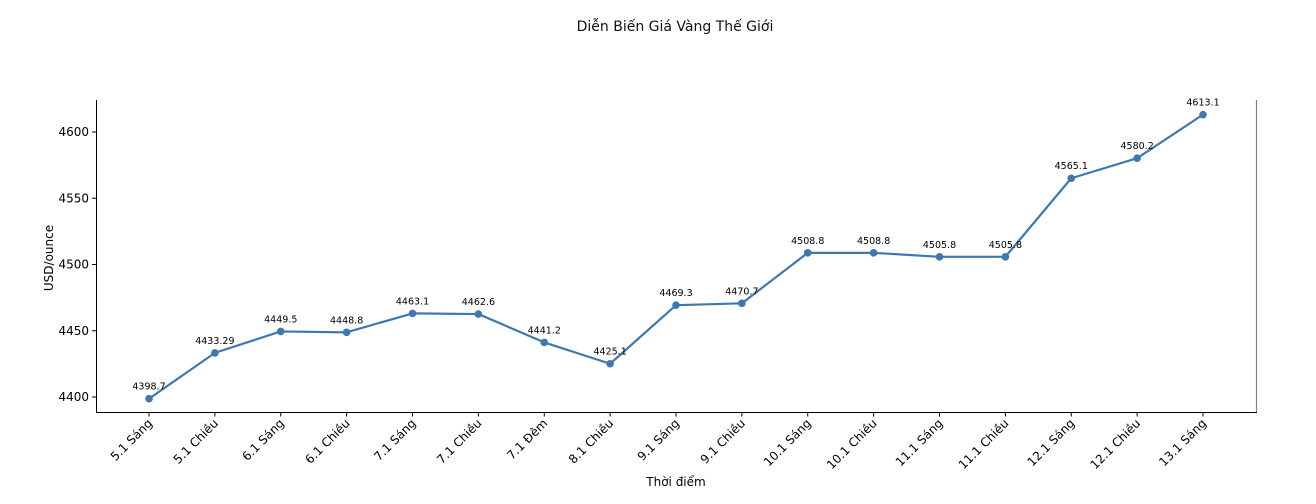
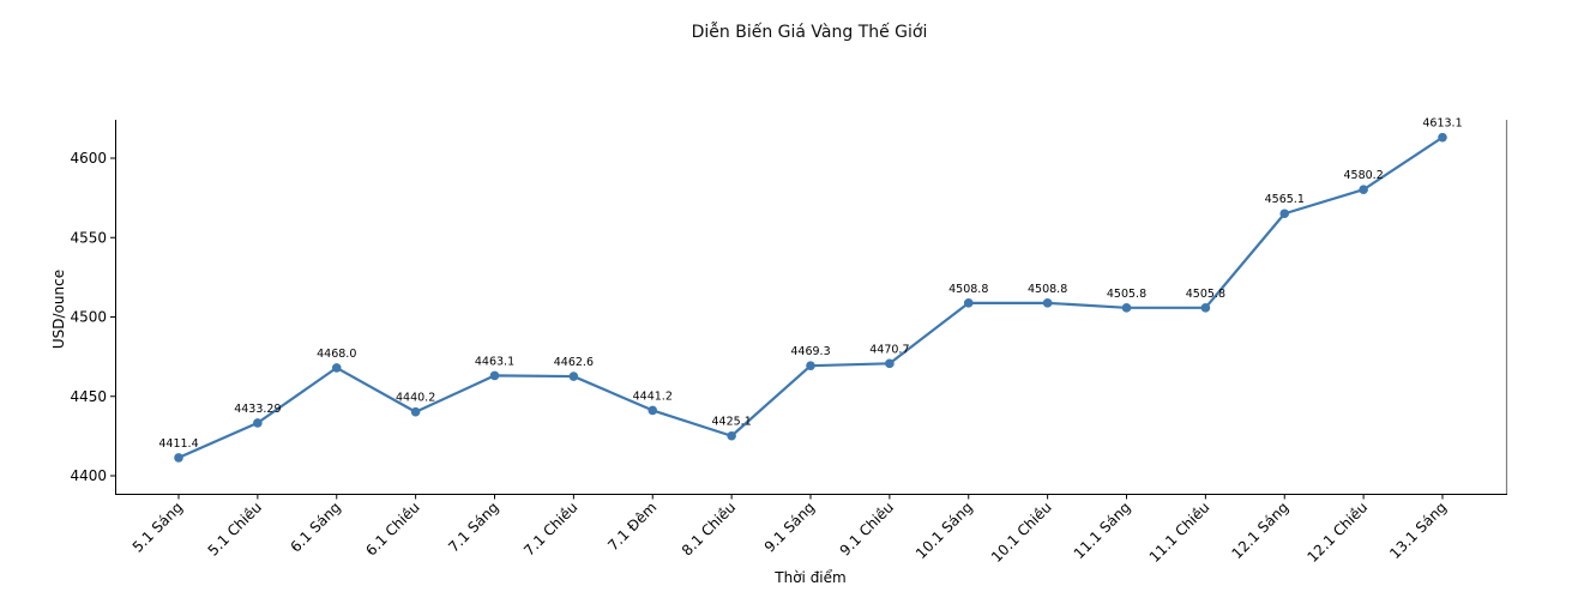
5.1 Sáng: 4398.7 -> 4411.4
6.1 Sáng: 4449.5 -> 4468.0
6.1 Chiều: 4448.8 -> 4440.2
